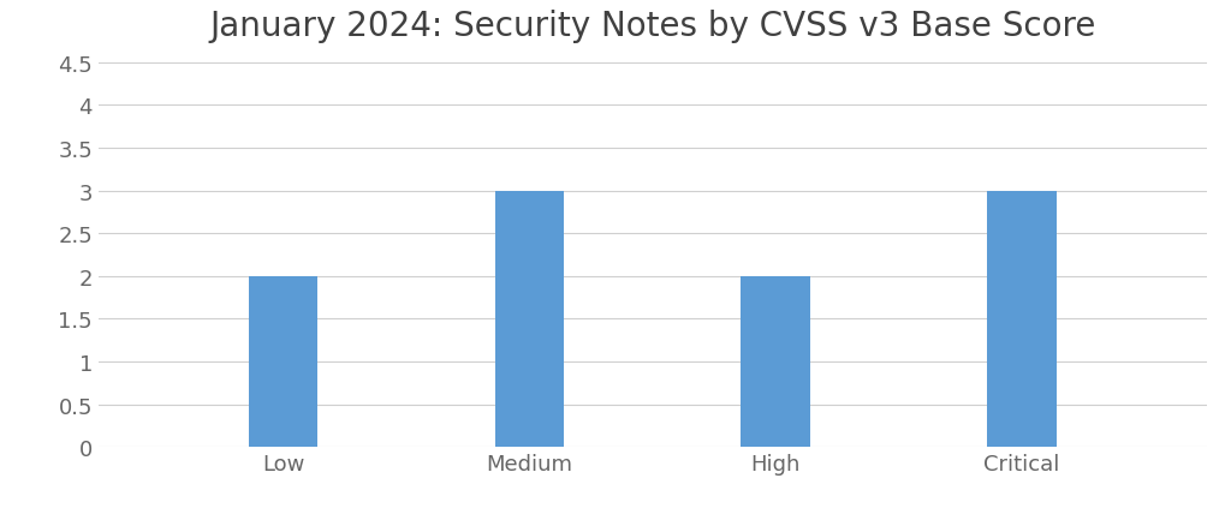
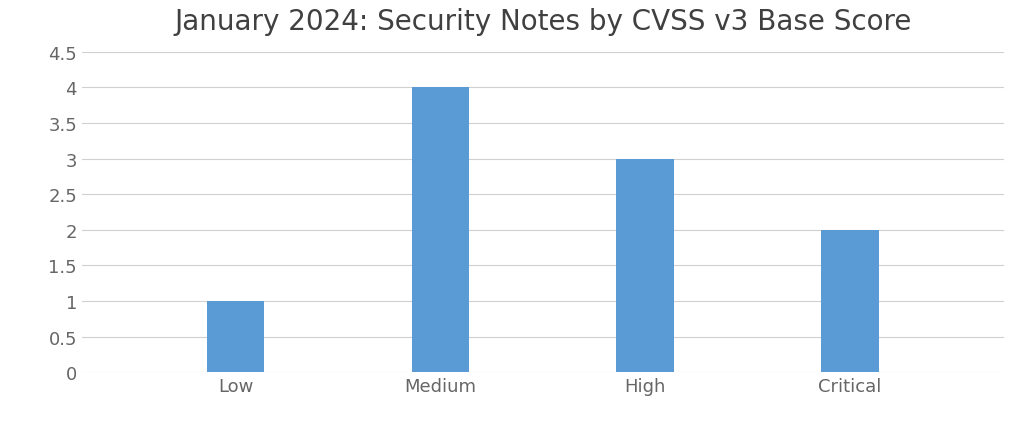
Low: 2 -> 1
Medium: 3 -> 4
High: 2 -> 3
Critical: 3 -> 2
